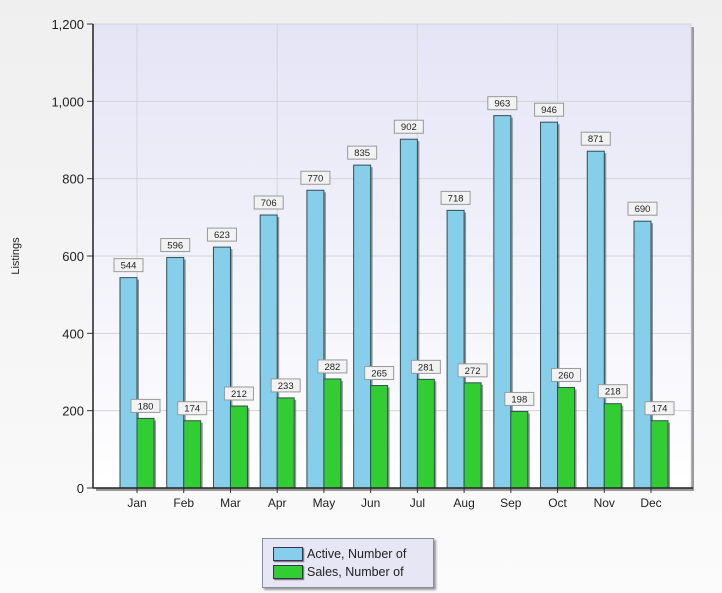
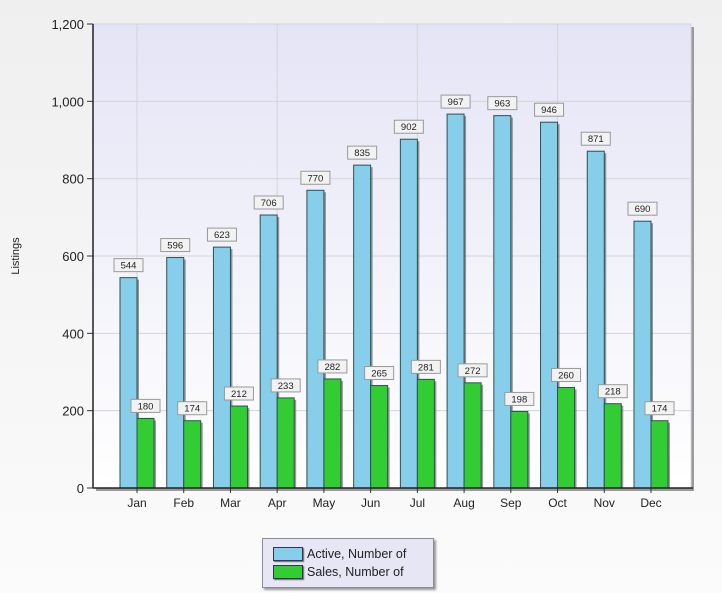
Active, Number of/Aug: 718 -> 967
